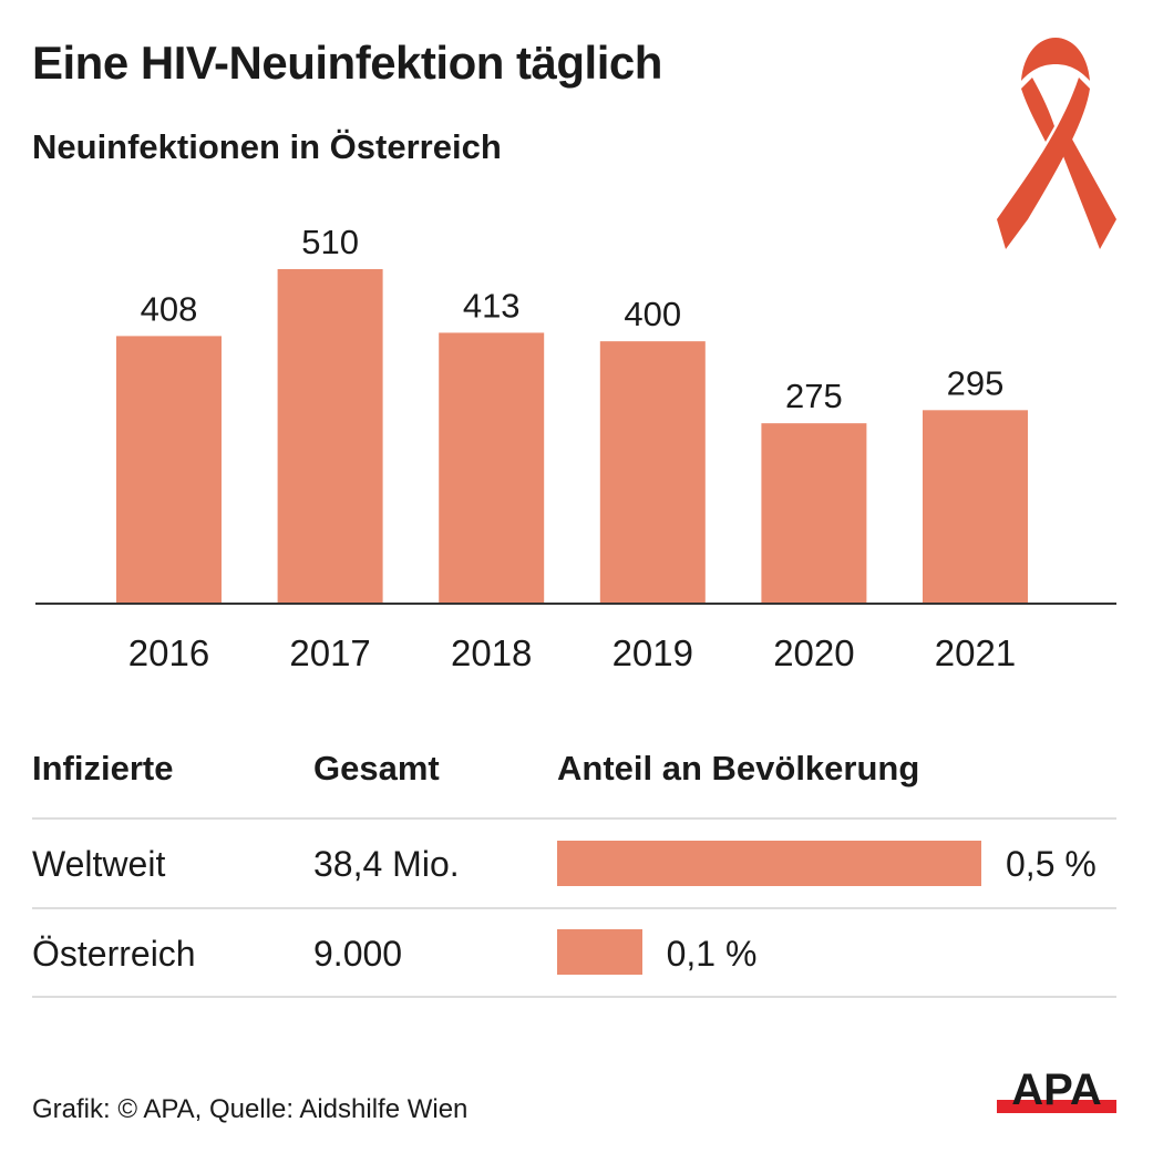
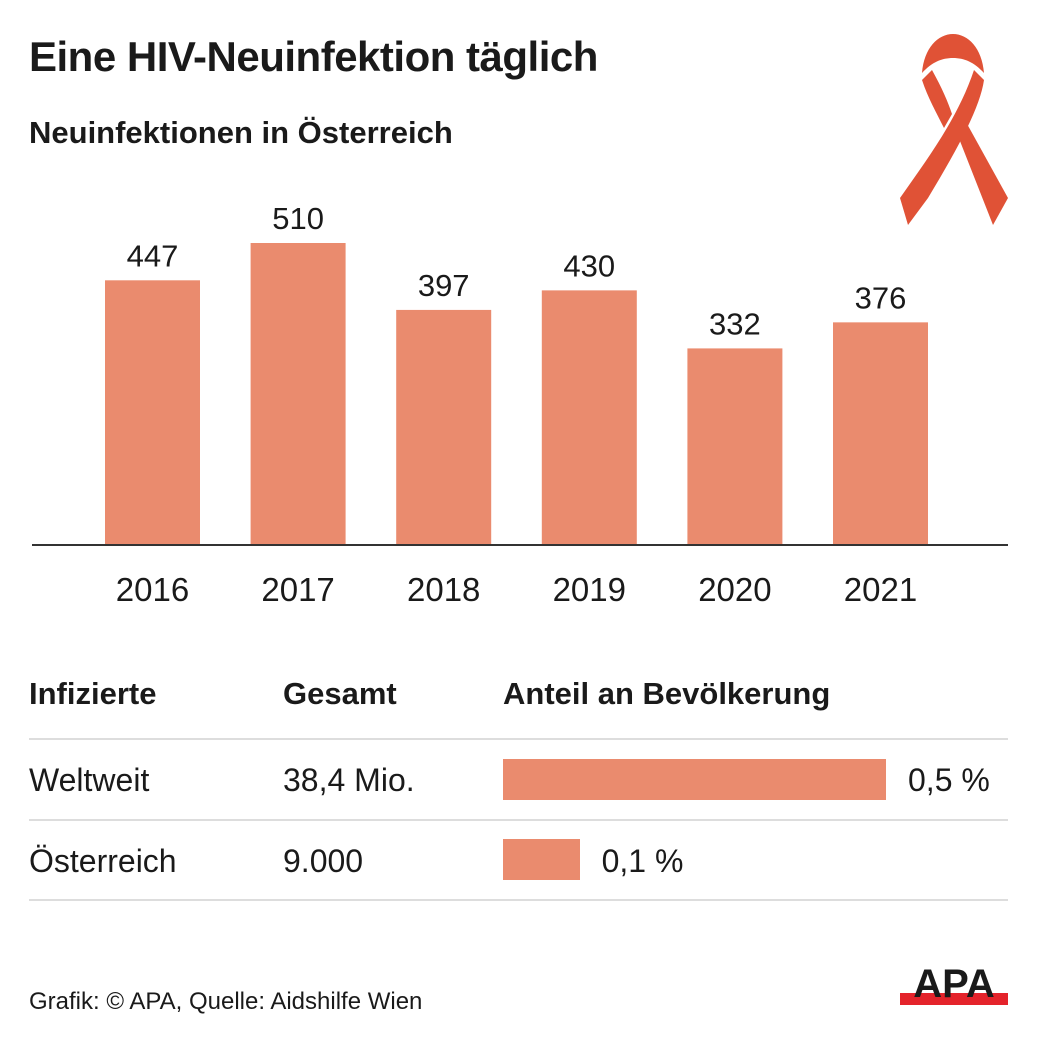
2016: 408 -> 447
2018: 413 -> 397
2019: 400 -> 430
2020: 275 -> 332
2021: 295 -> 376
